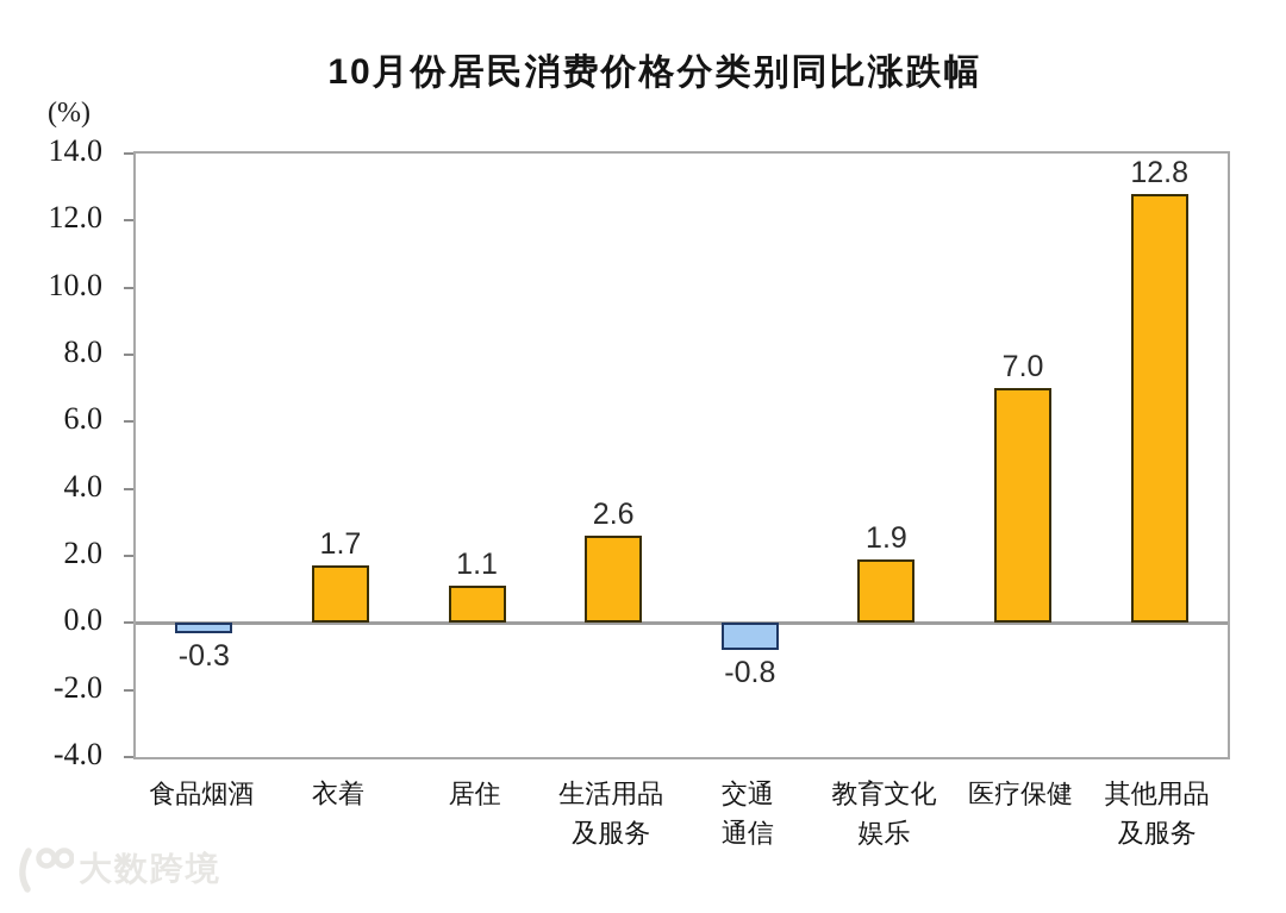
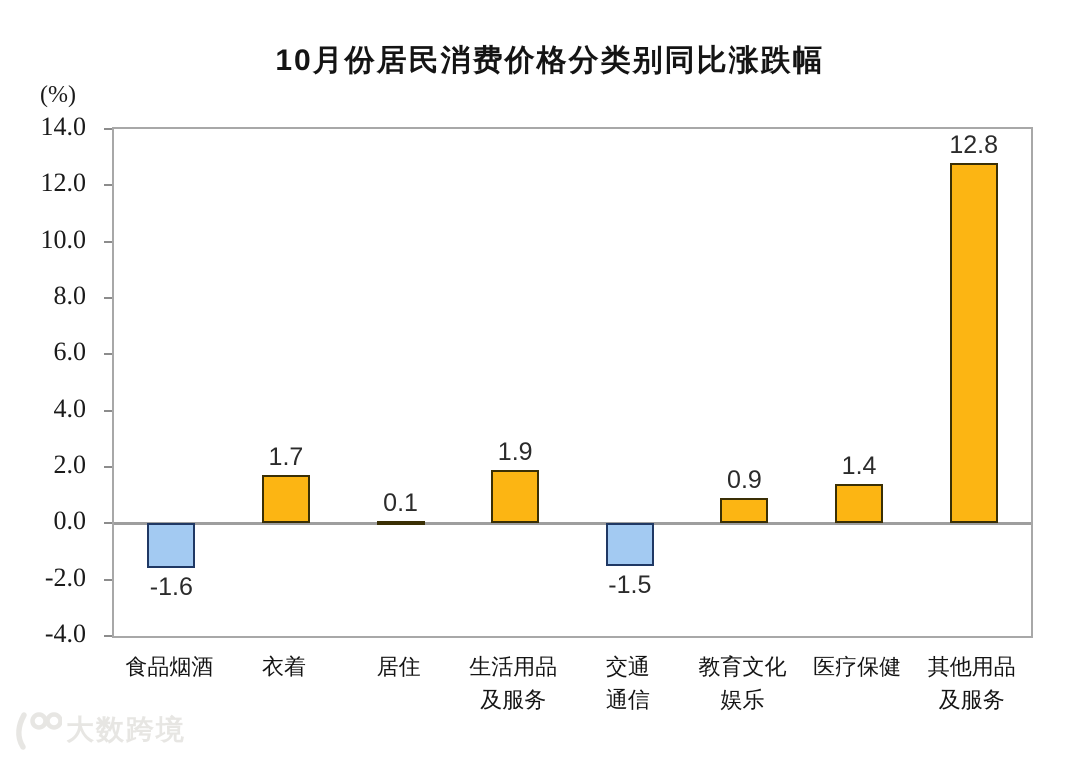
食品烟酒: -0.3 -> -1.6
居住: 1.1 -> 0.1
生活用品 及服务: 2.6 -> 1.9
交通 通信: -0.8 -> -1.5
教育文化 娱乐: 1.9 -> 0.9
医疗保健: 7.0 -> 1.4
